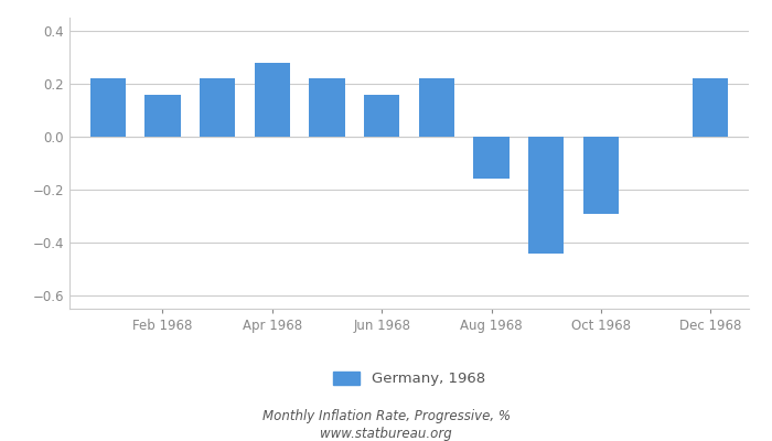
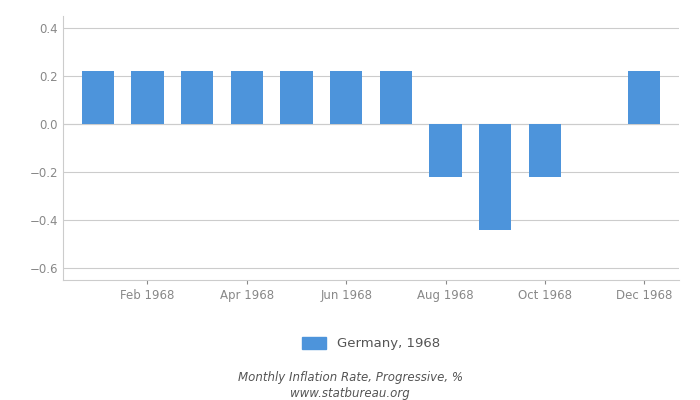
Feb 1968: 0.16 -> 0.22
Apr 1968: 0.28 -> 0.22
Jun 1968: 0.16 -> 0.22
Aug 1968: -0.16 -> -0.22
Oct 1968: -0.29 -> -0.22
